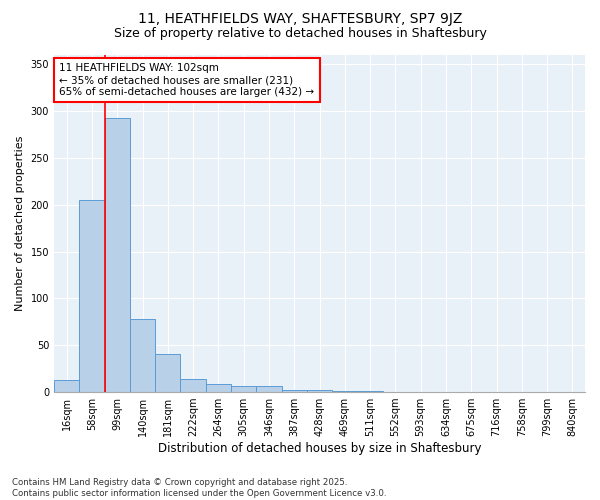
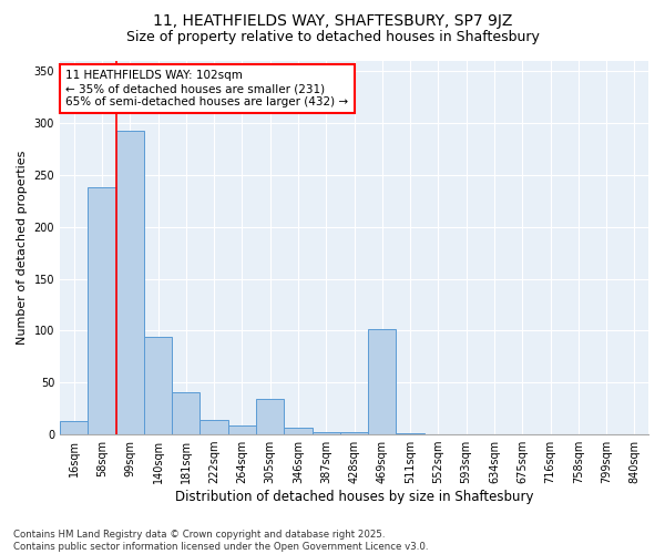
58sqm: 205 -> 238
140sqm: 78 -> 94
305sqm: 6 -> 34
469sqm: 1 -> 102
